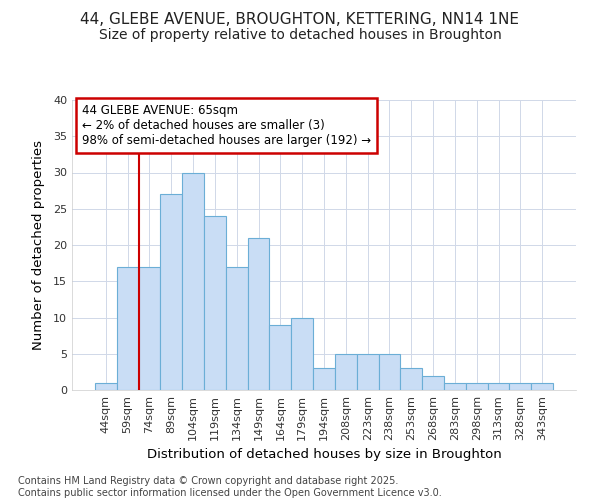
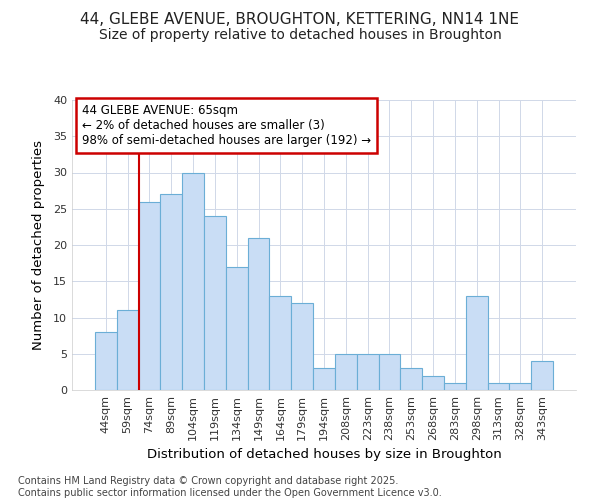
44sqm: 1 -> 8
59sqm: 17 -> 11
74sqm: 17 -> 26
164sqm: 9 -> 13
179sqm: 10 -> 12
298sqm: 1 -> 13
343sqm: 1 -> 4
